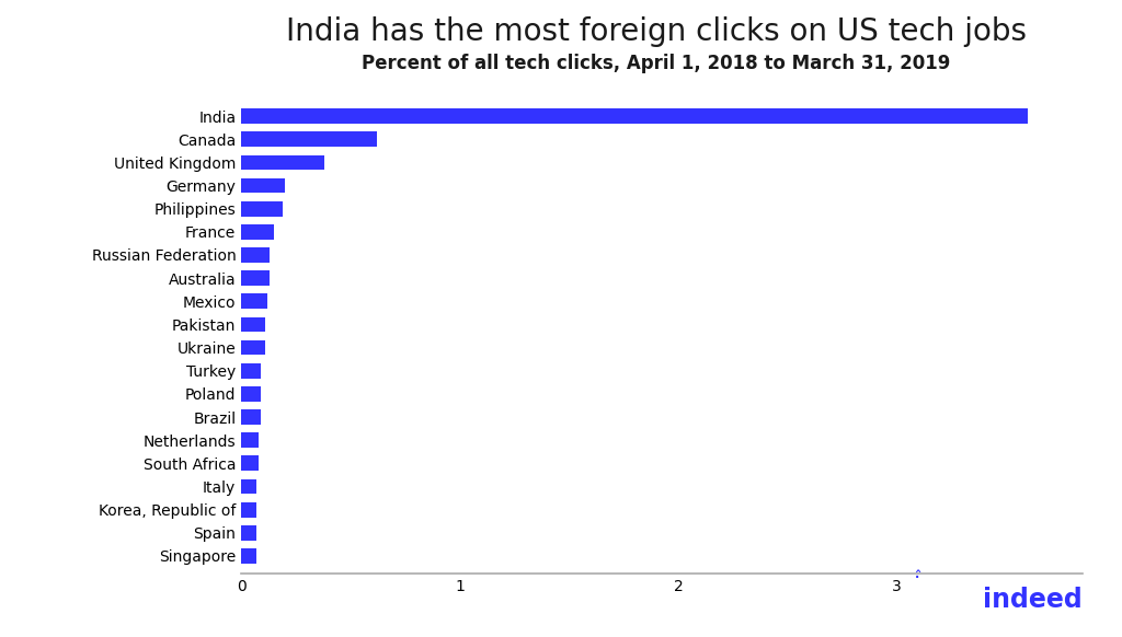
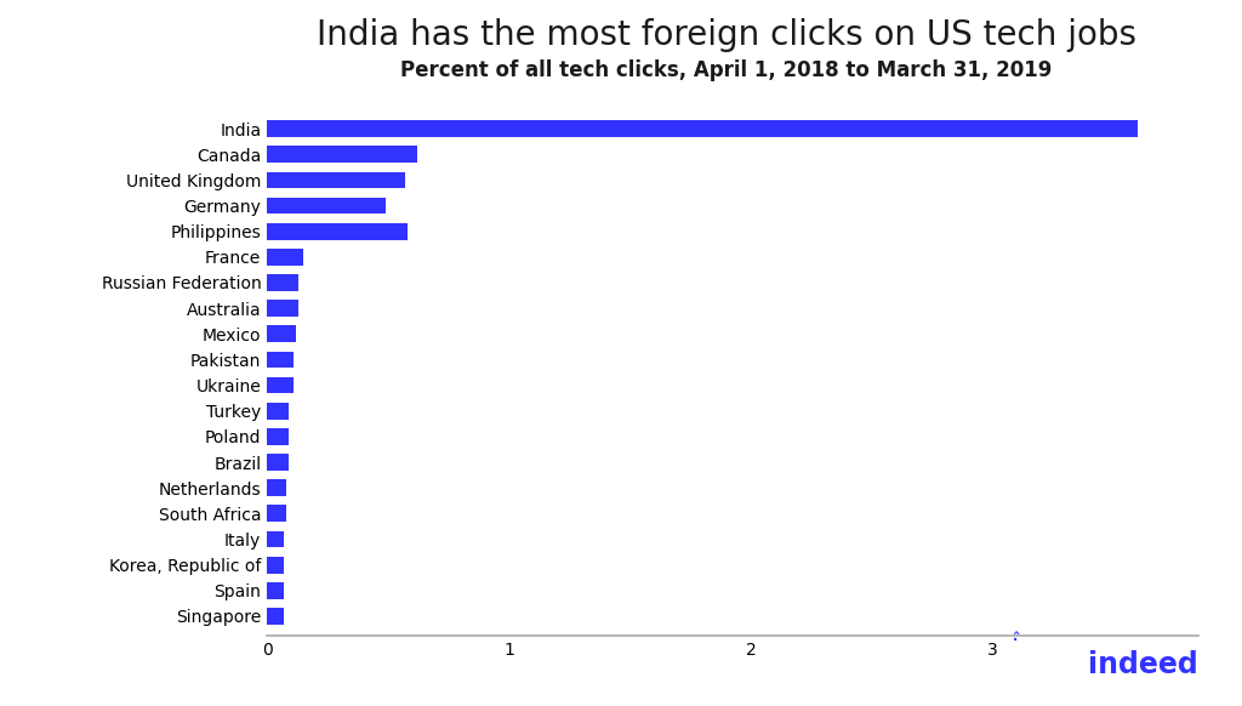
United Kingdom: 0.38 -> 0.57
Germany: 0.20 -> 0.49
Philippines: 0.19 -> 0.58
